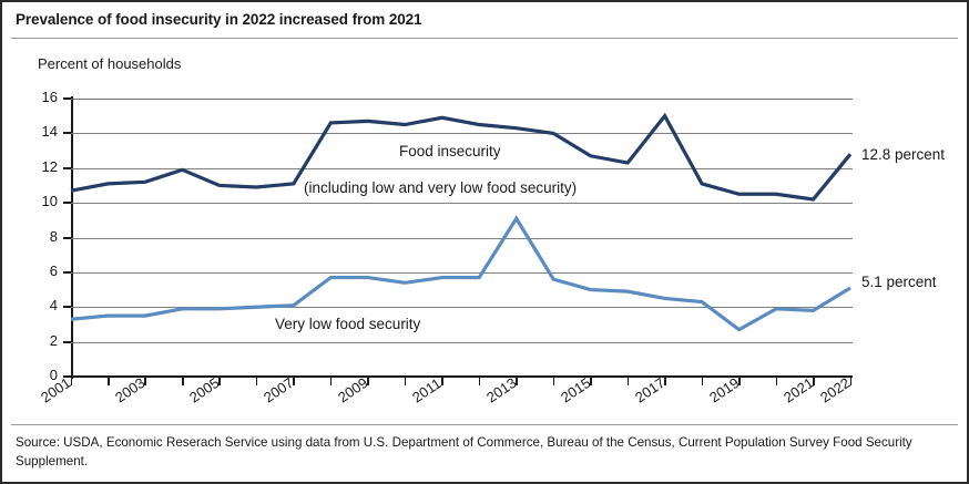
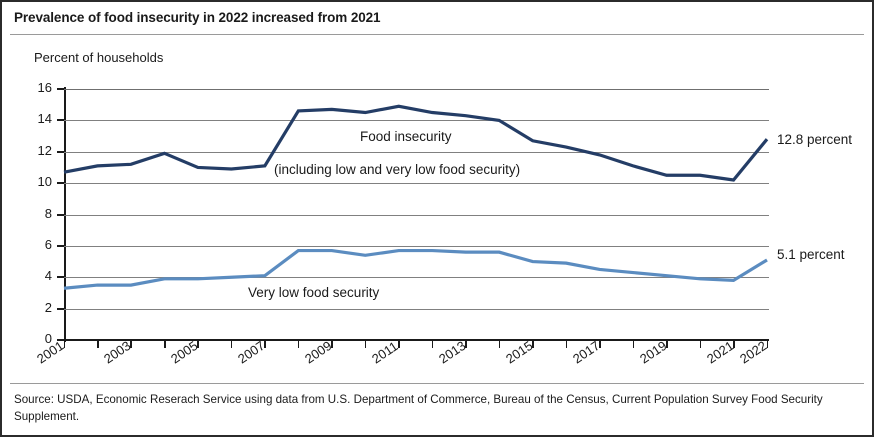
Very low food security/2013: 9.1 -> 5.6
Food insecurity (including low and very low food security)/2017: 15.0 -> 11.8
Very low food security/2019: 2.7 -> 4.1
